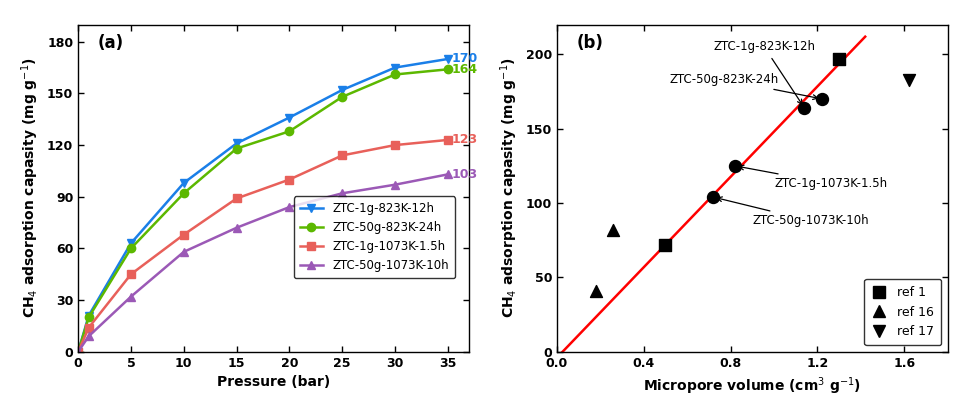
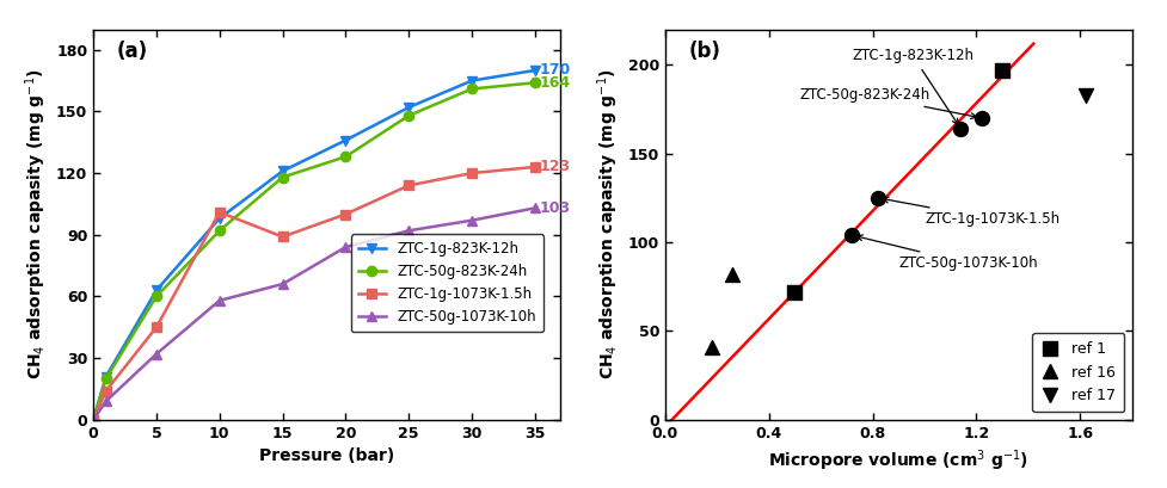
ZTC-1g-1073K-1.5h/10: 68 -> 101
ZTC-50g-1073K-10h/15: 72 -> 66
